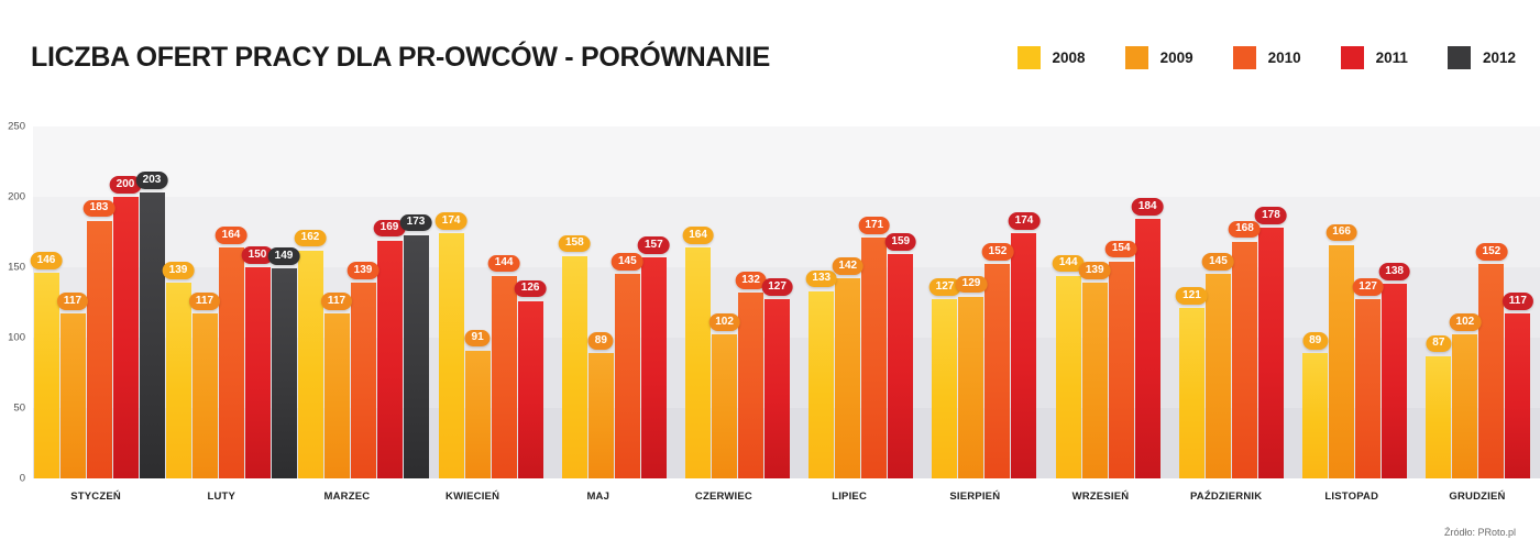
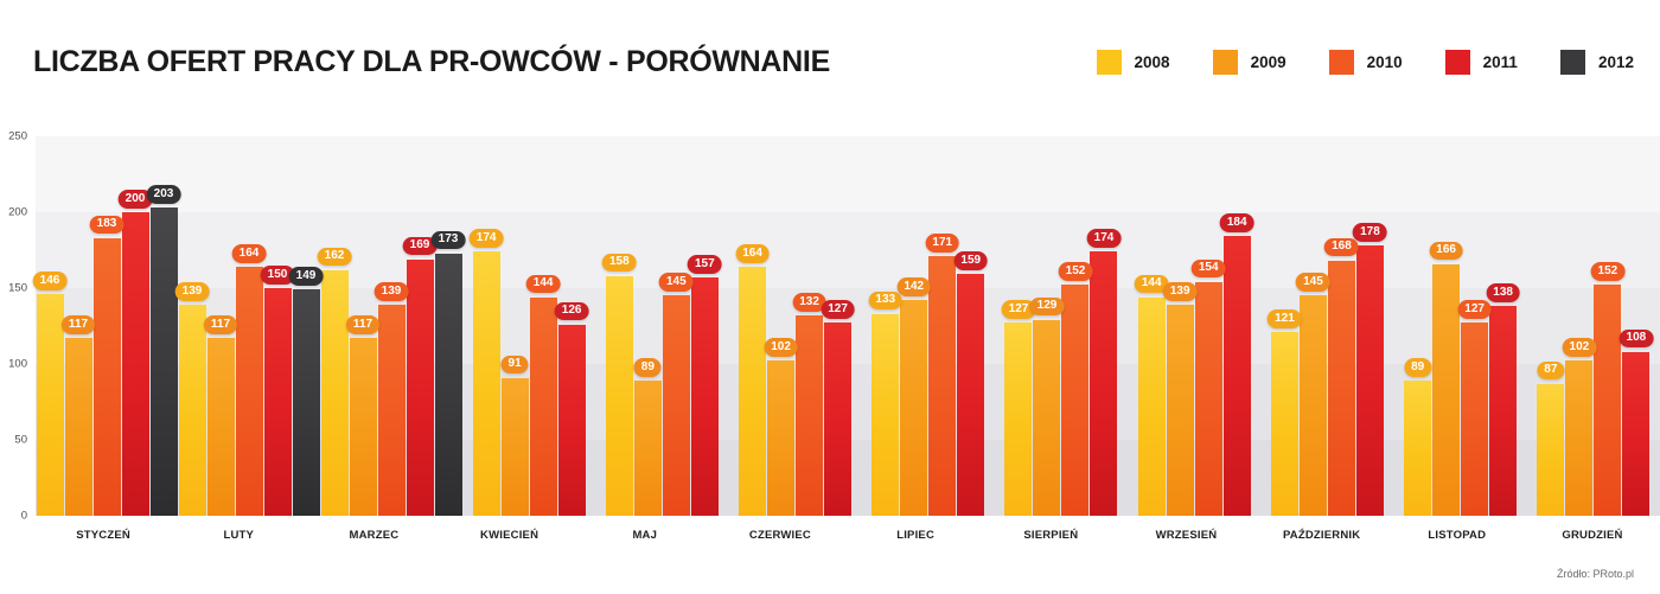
2011/GRUDZIEŃ: 117 -> 108
